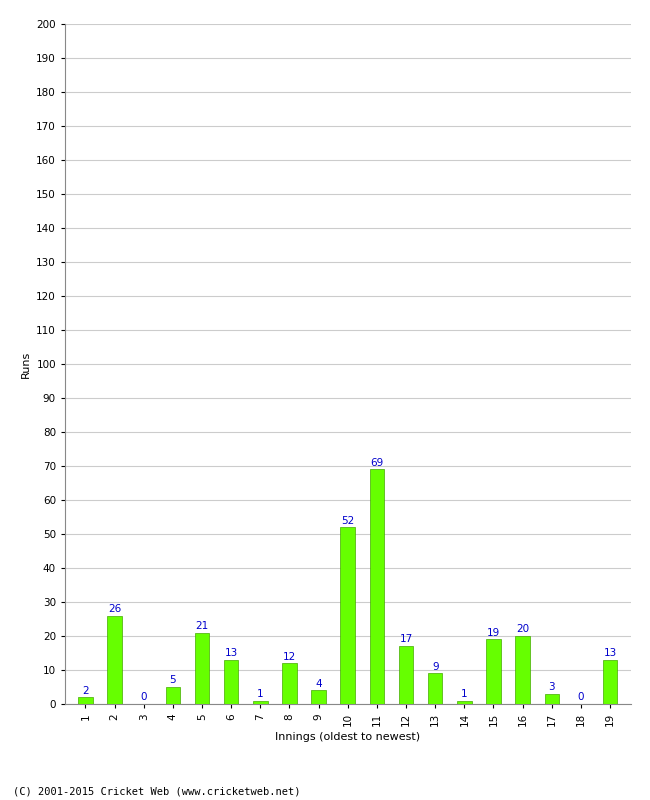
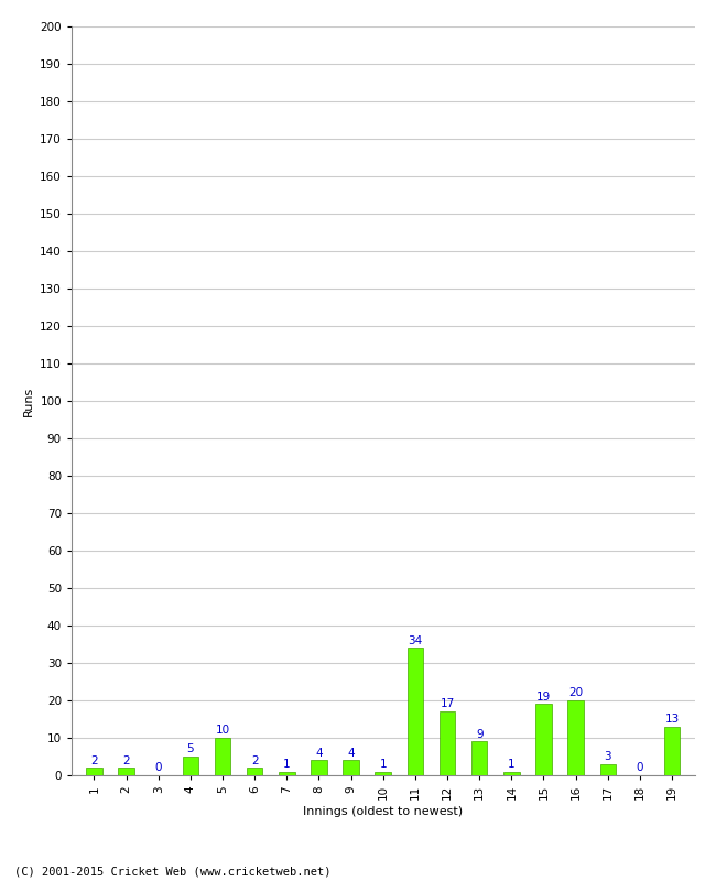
2: 26 -> 2
5: 21 -> 10
6: 13 -> 2
8: 12 -> 4
10: 52 -> 1
11: 69 -> 34
